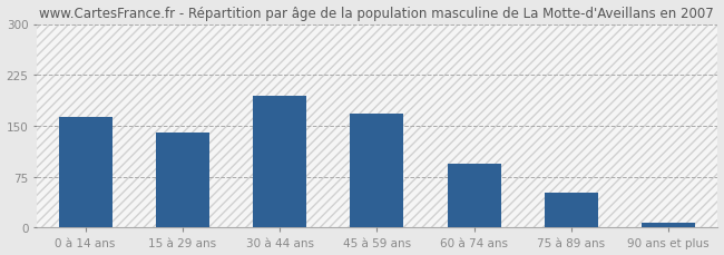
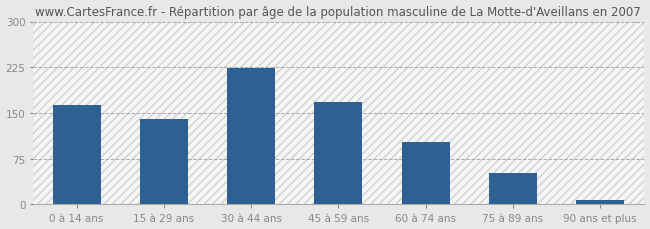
30 à 44 ans: 194 -> 224
60 à 74 ans: 94 -> 103
